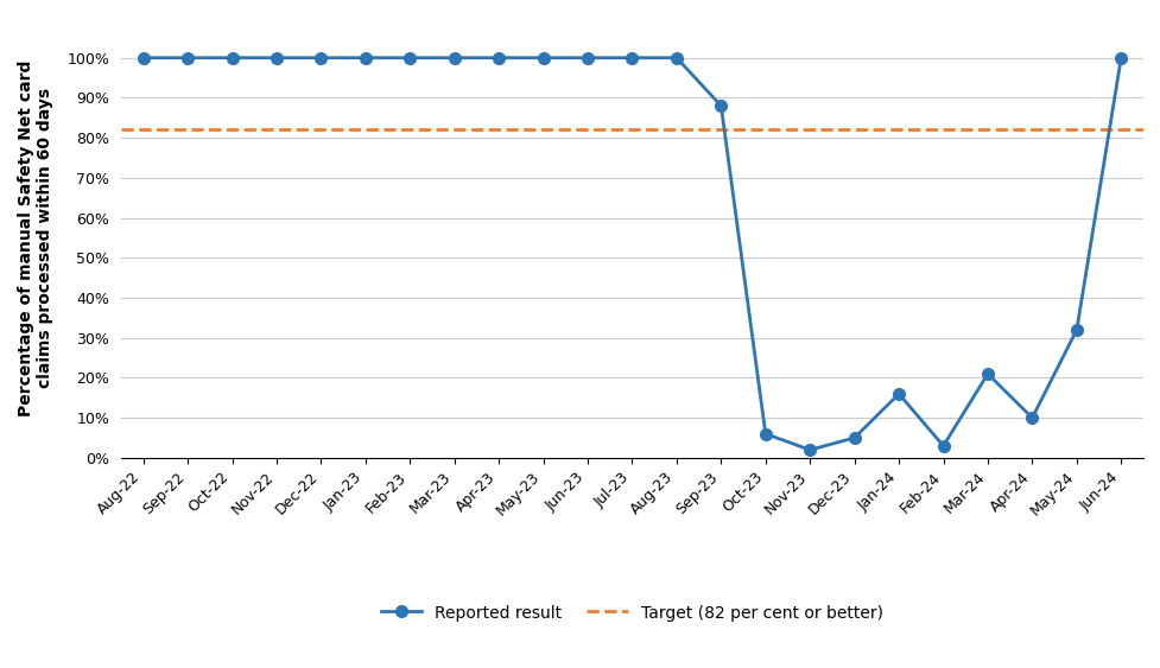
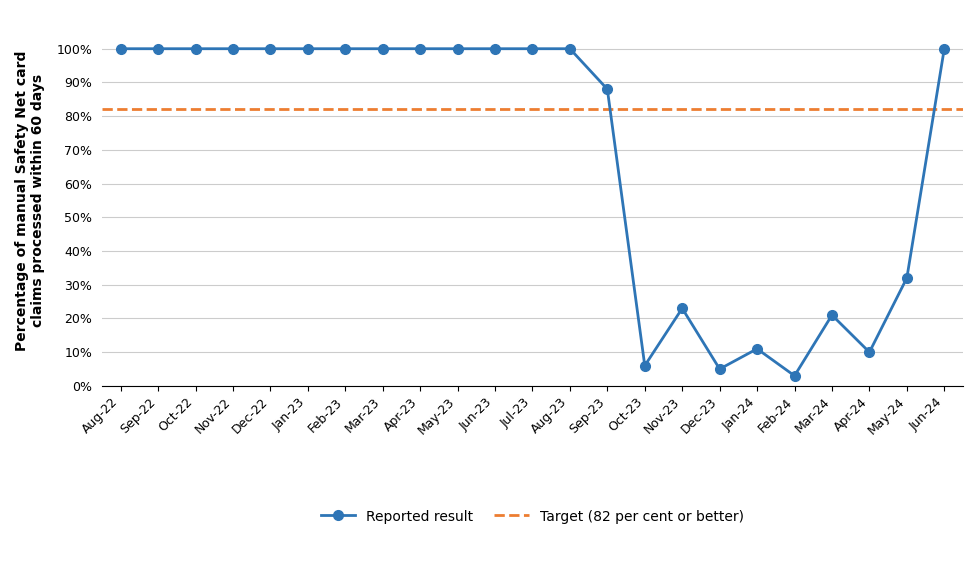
Nov-23: 2% -> 23%
Jan-24: 16% -> 11%
